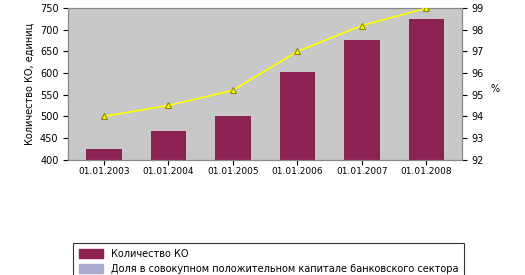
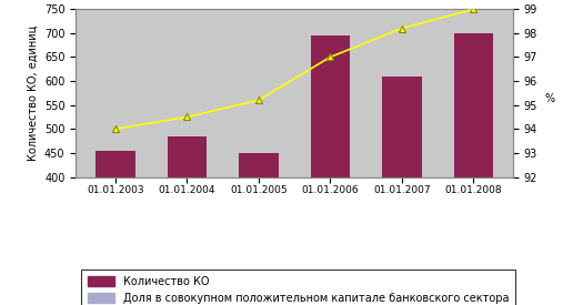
Количество КО/01.01.2003: 425 -> 455
Количество КО/01.01.2004: 465 -> 485
Количество КО/01.01.2005: 500 -> 450
Количество КО/01.01.2006: 602 -> 695
Количество КО/01.01.2007: 676 -> 610
Количество КО/01.01.2008: 725 -> 700
